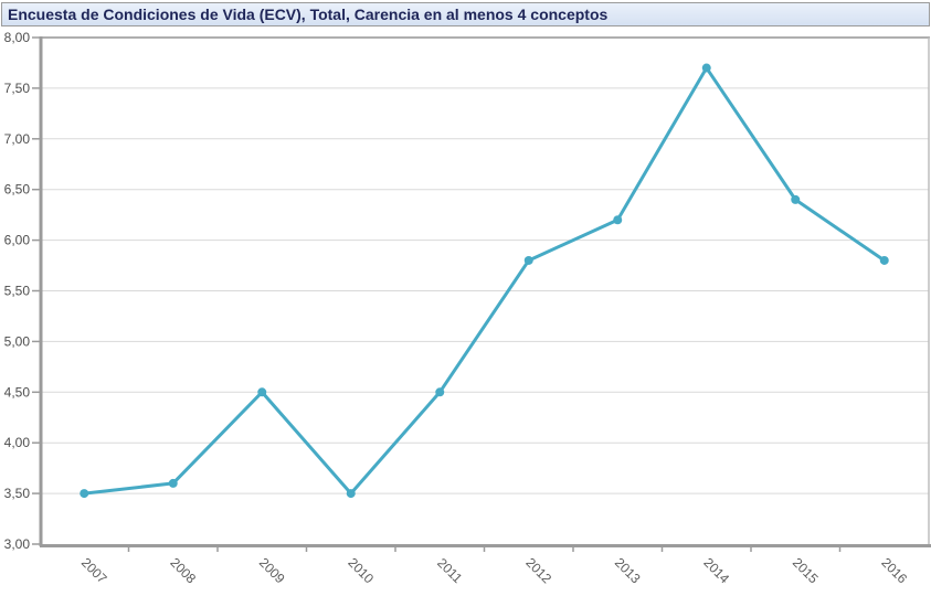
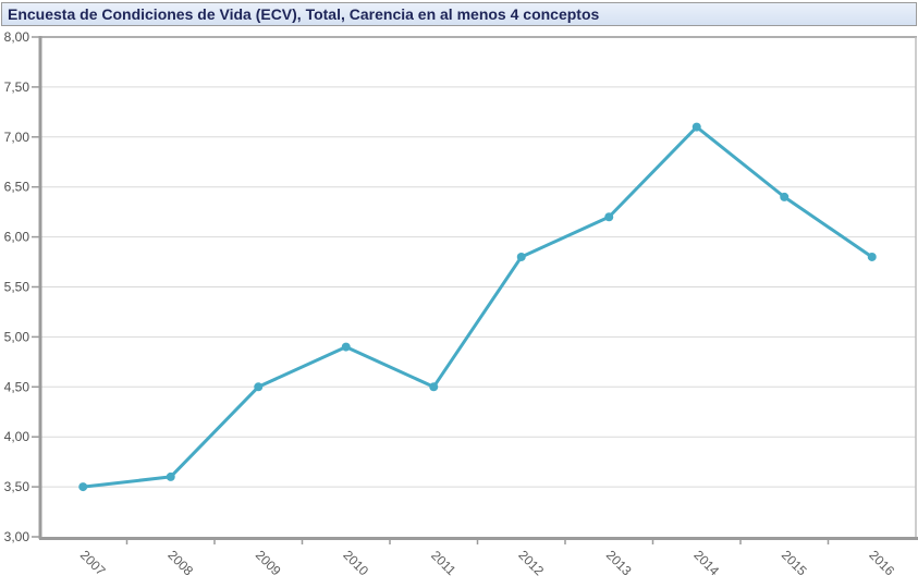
2010: 3,5 -> 4,9
2014: 7,7 -> 7,1
